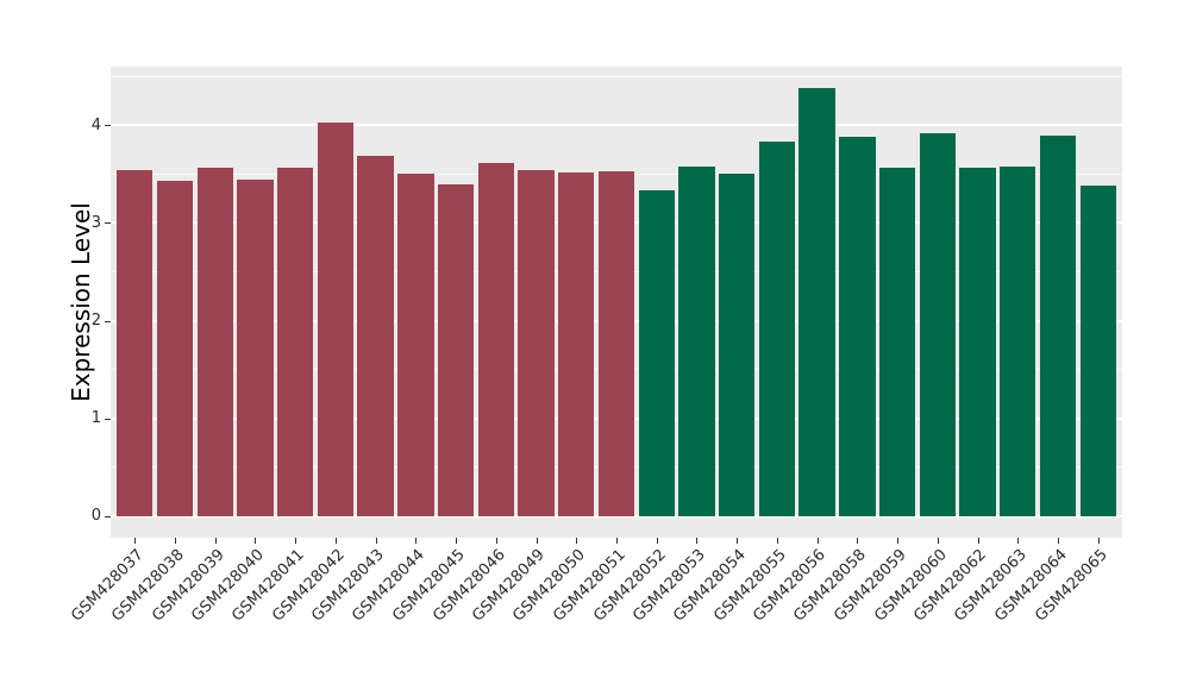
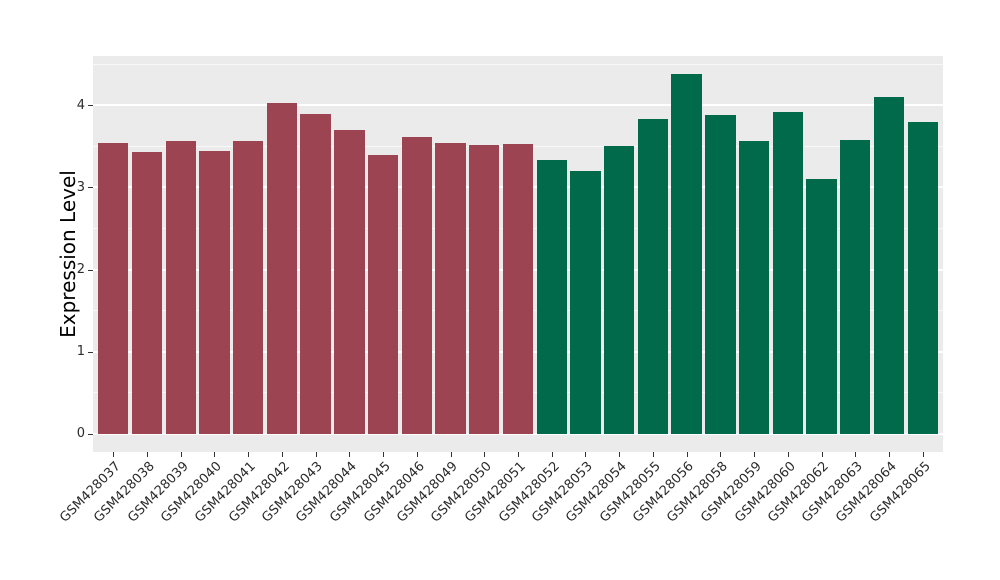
GSM428043: 3.7 -> 3.9
GSM428044: 3.5 -> 3.7
GSM428053: 3.6 -> 3.2
GSM428062: 3.6 -> 3.1
GSM428064: 3.9 -> 4.1
GSM428065: 3.4 -> 3.8
